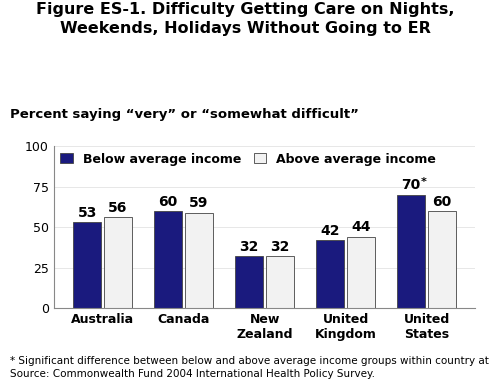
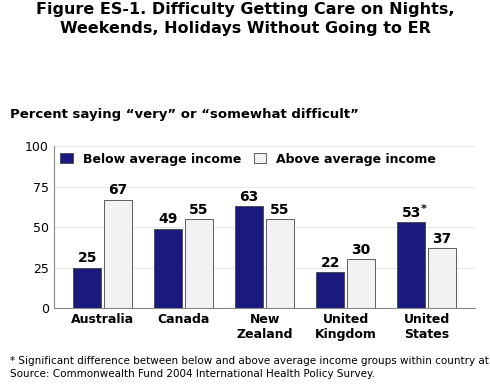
Below average income/Australia: 53 -> 25
Above average income/Australia: 56 -> 67
Below average income/Canada: 60 -> 49
Above average income/Canada: 59 -> 55
Below average income/New Zealand: 32 -> 63
Above average income/New Zealand: 32 -> 55
Below average income/United Kingdom: 42 -> 22
Above average income/United Kingdom: 44 -> 30
Below average income/United States: 70 -> 53
Above average income/United States: 60 -> 37
